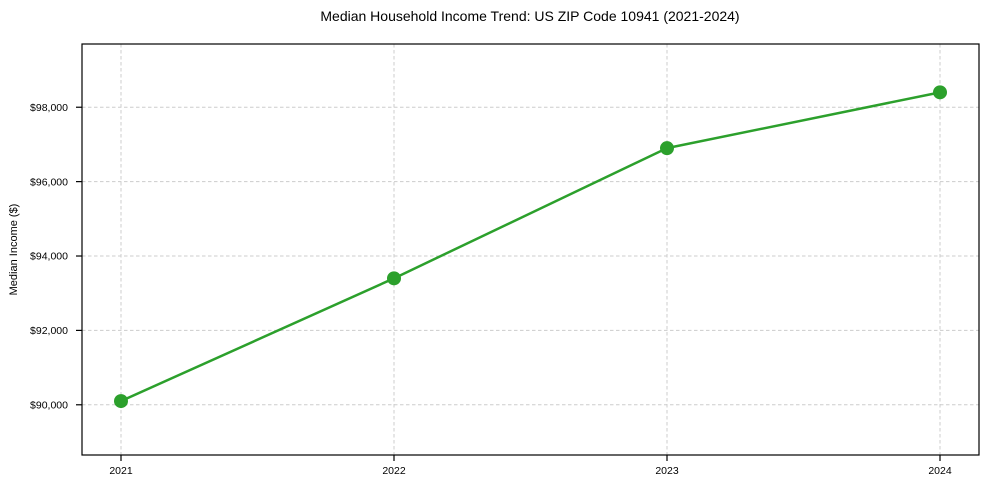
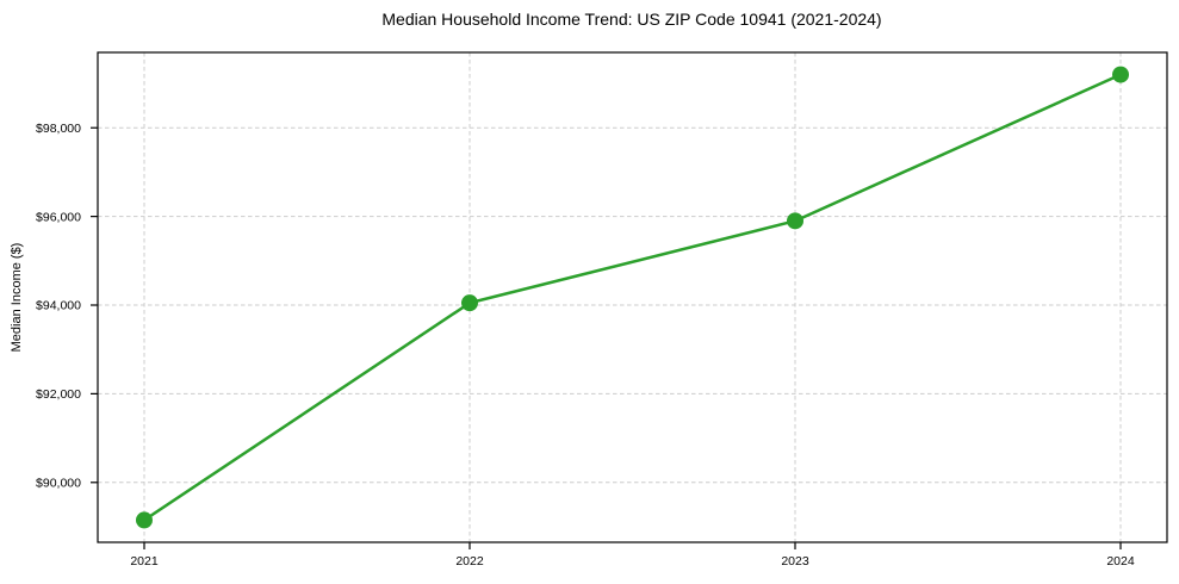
2021: $90100 -> $89200
2022: $93400 -> $94000
2023: $96900 -> $95900
2024: $98400 -> $99200
